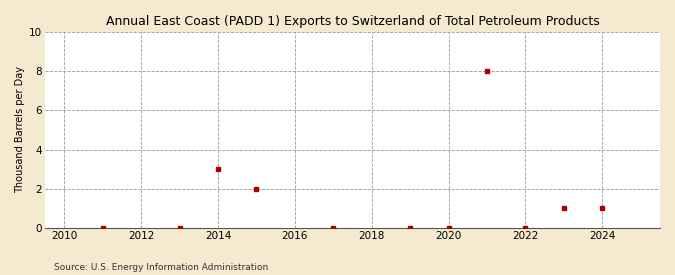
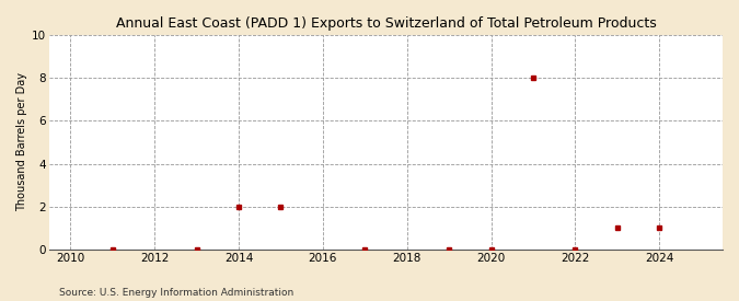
2014: 3 -> 2
